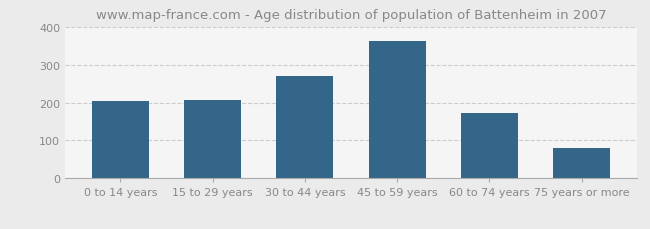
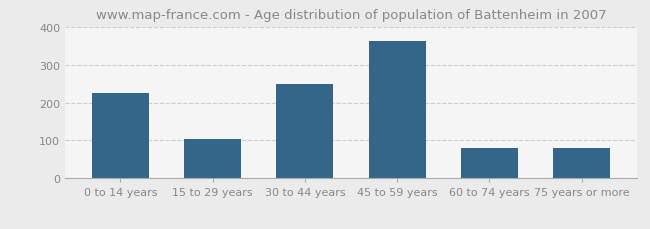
0 to 14 years: 203 -> 225
15 to 29 years: 206 -> 105
30 to 44 years: 270 -> 250
60 to 74 years: 172 -> 80
